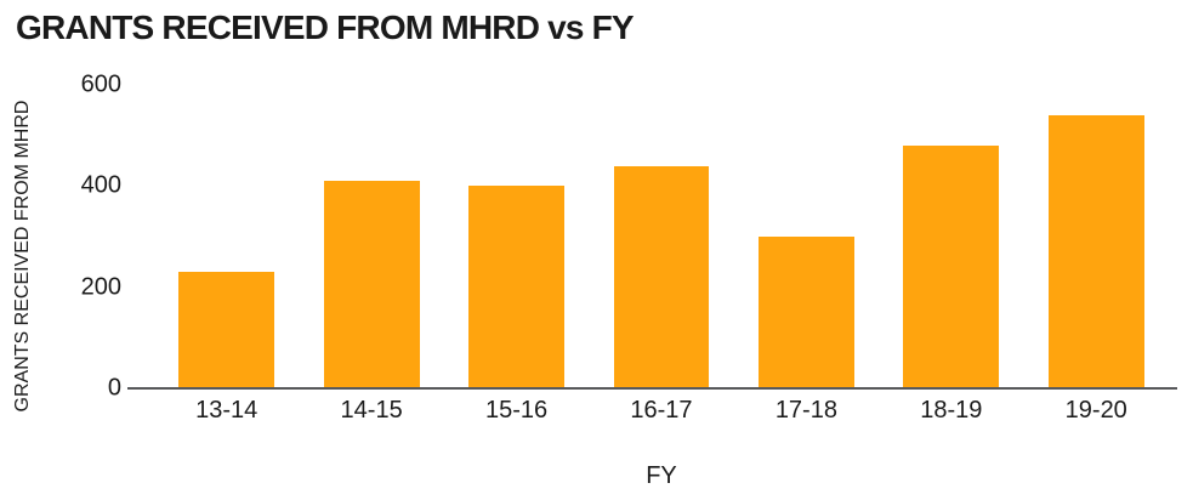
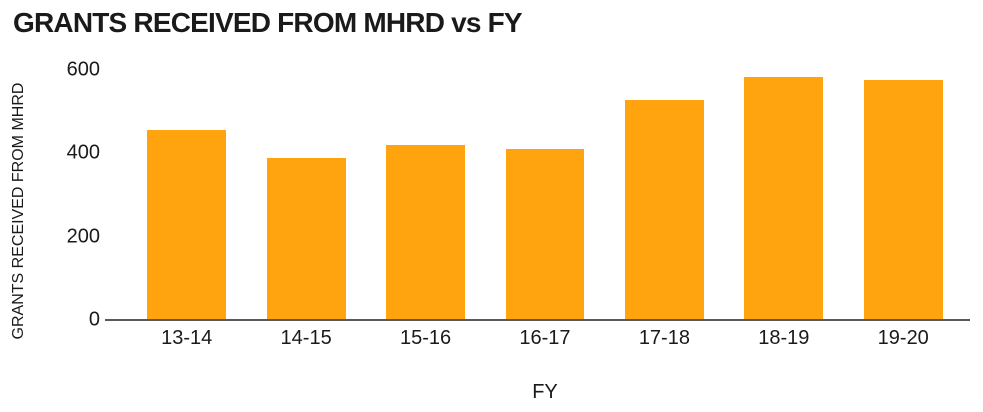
13-14: 230 -> 460
14-15: 410 -> 390
15-16: 400 -> 420
16-17: 440 -> 410
17-18: 300 -> 530
18-19: 480 -> 580
19-20: 540 -> 580
